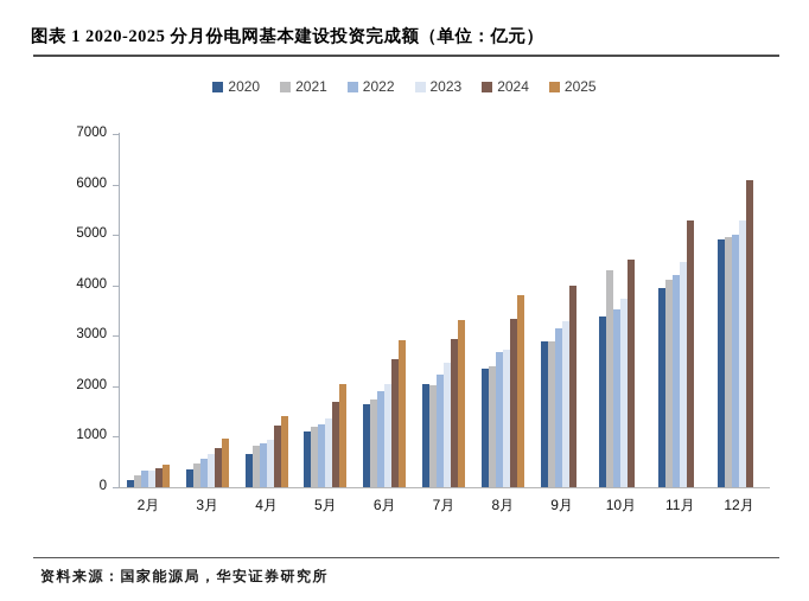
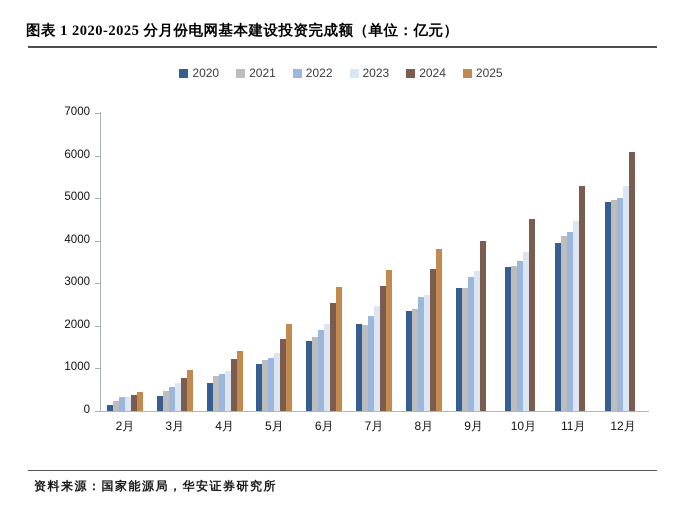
2021/10月: 4300 -> 3400
